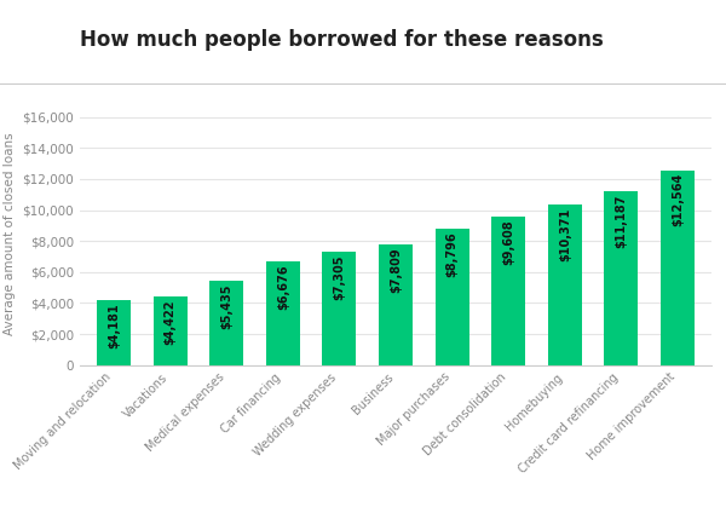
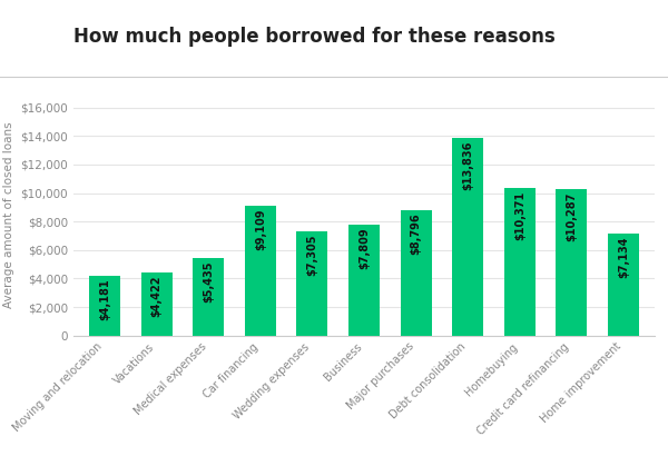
Car financing: $6,676 -> $9,109
Debt consolidation: $9,608 -> $13,836
Credit card refinancing: $11,187 -> $10,287
Home improvement: $12,564 -> $7,134
